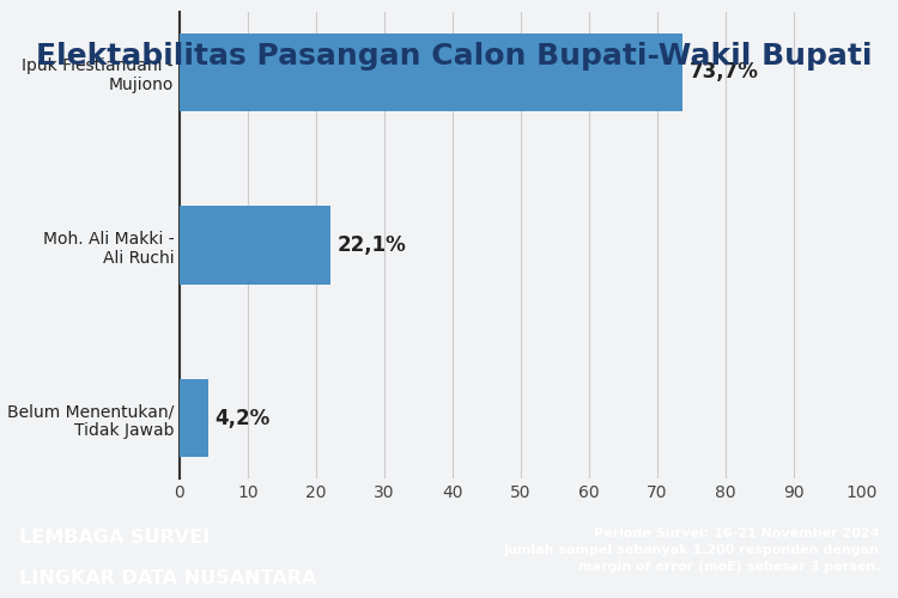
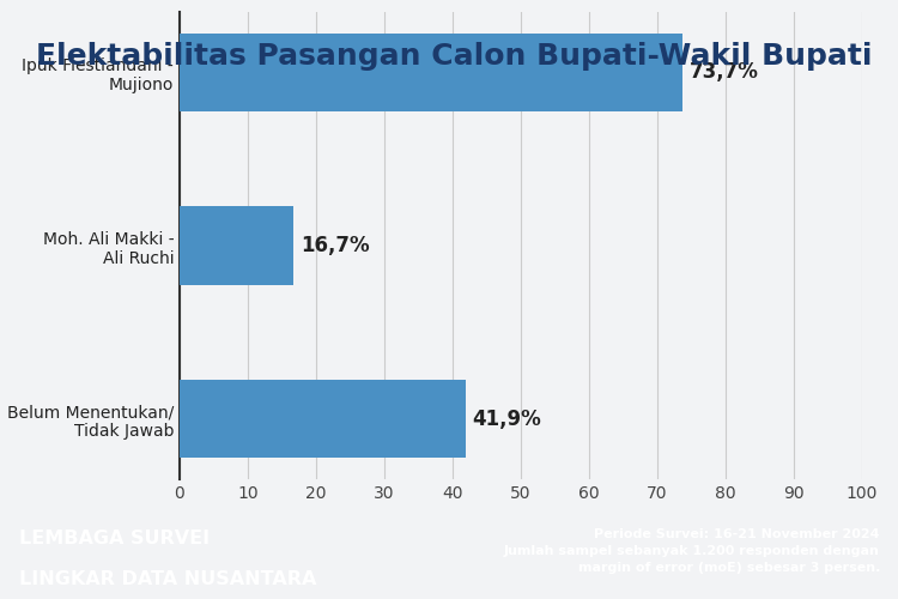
Moh. Ali Makki - Ali Ruchi: 22,1% -> 16,7%
Belum Menentukan/ Tidak Jawab: 4,2% -> 41,9%
